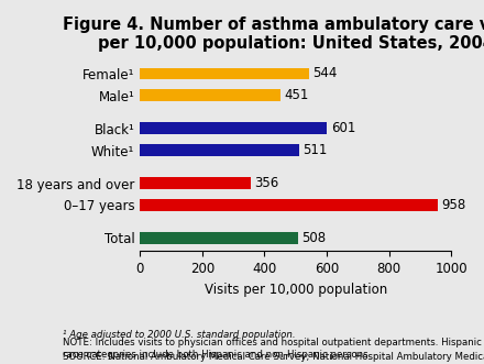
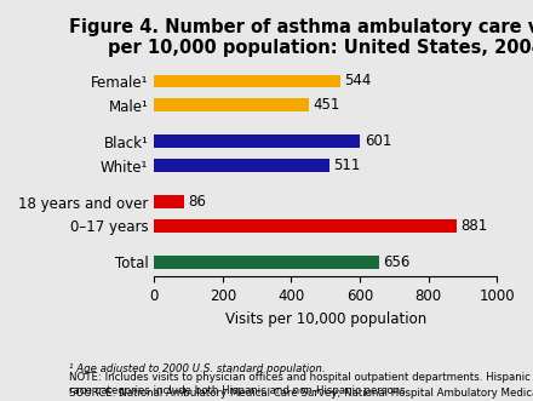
18 years and over: 356 -> 86
0–17 years: 958 -> 881
Total: 508 -> 656
